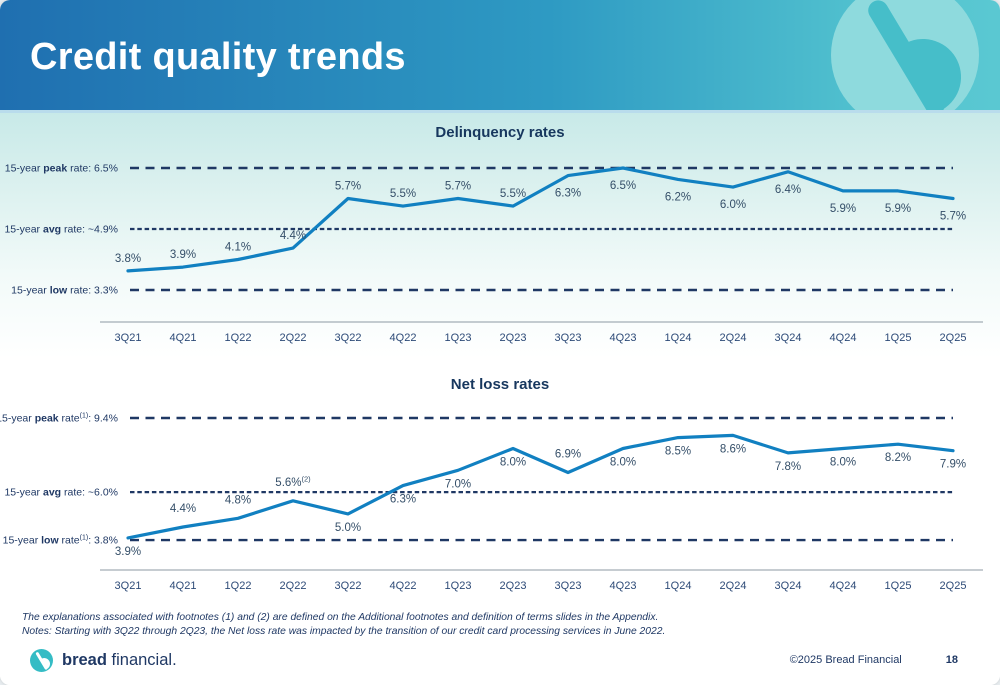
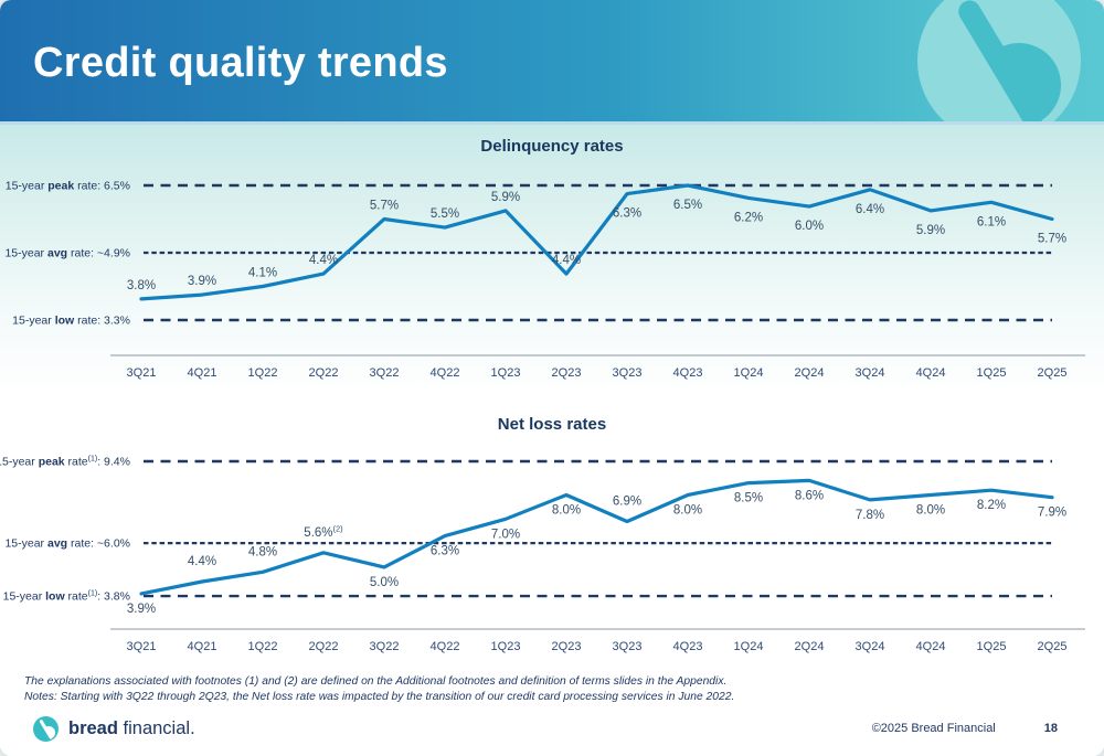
Delinquency rates/1Q23: 5.7% -> 5.9%
Delinquency rates/2Q23: 5.5% -> 4.4%
Delinquency rates/1Q25: 5.9% -> 6.1%
